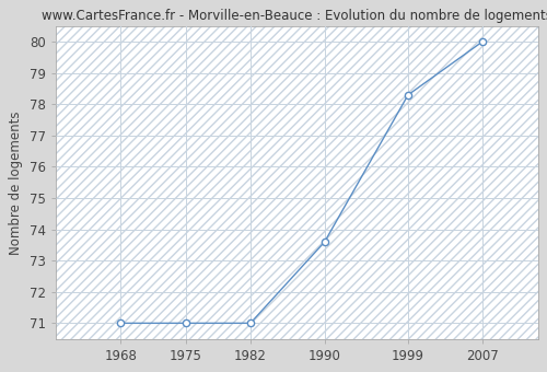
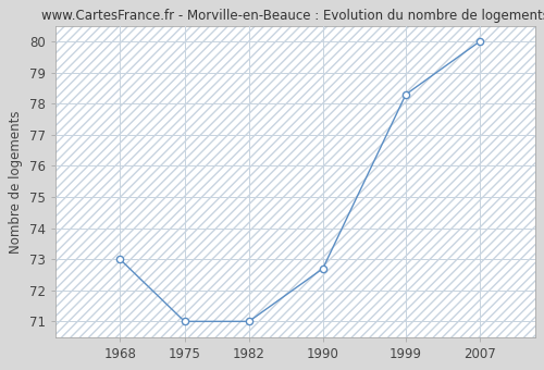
1968: 71.0 -> 73.0
1990: 73.6 -> 72.7
